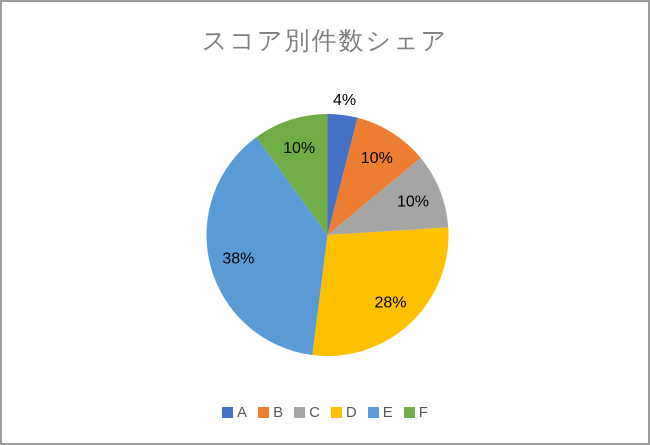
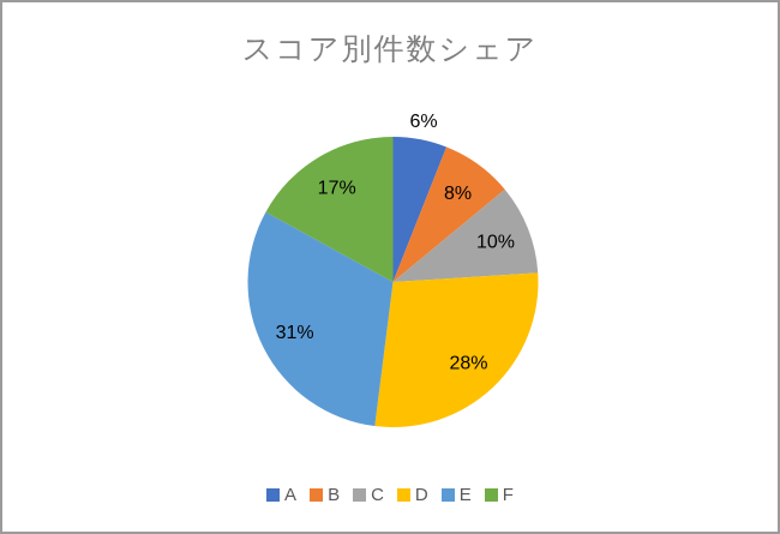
A: 4% -> 6%
B: 10% -> 8%
E: 38% -> 31%
F: 10% -> 17%
